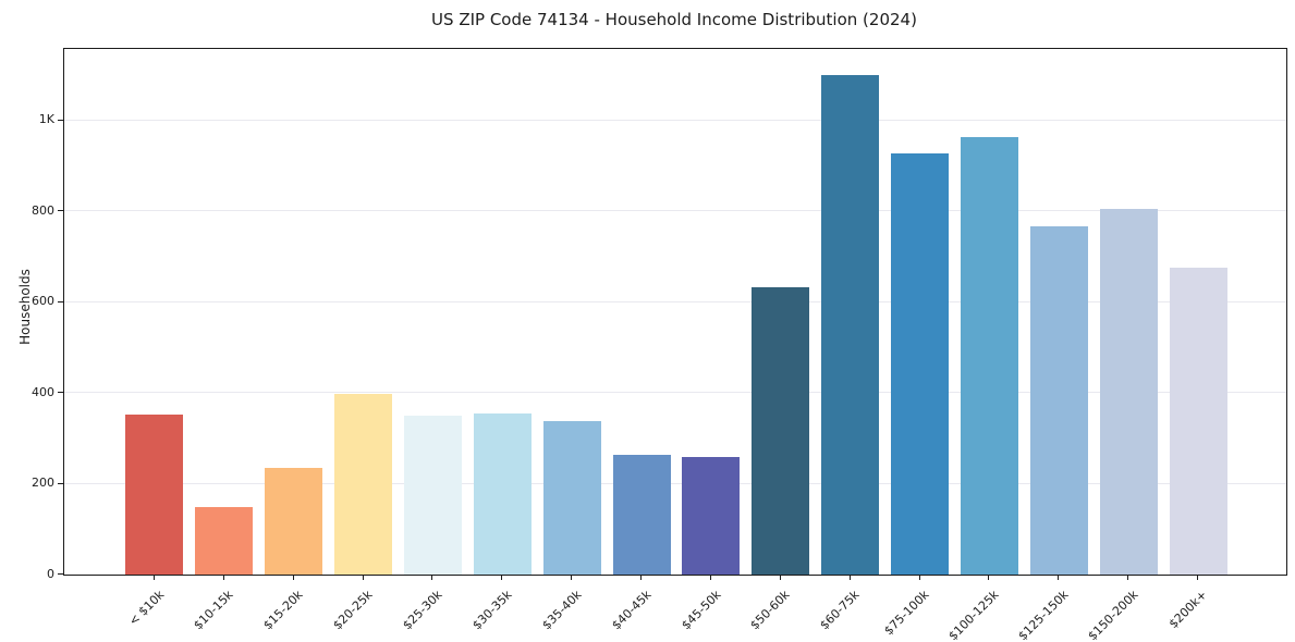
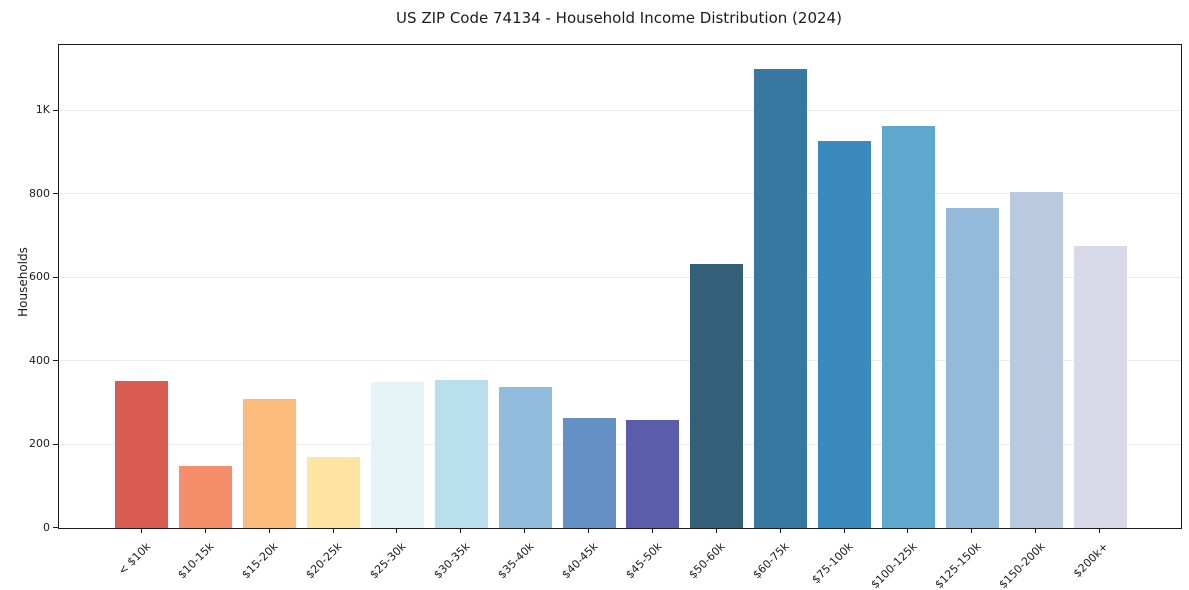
$15-20k: 240 -> 310
$20-25k: 400 -> 170
